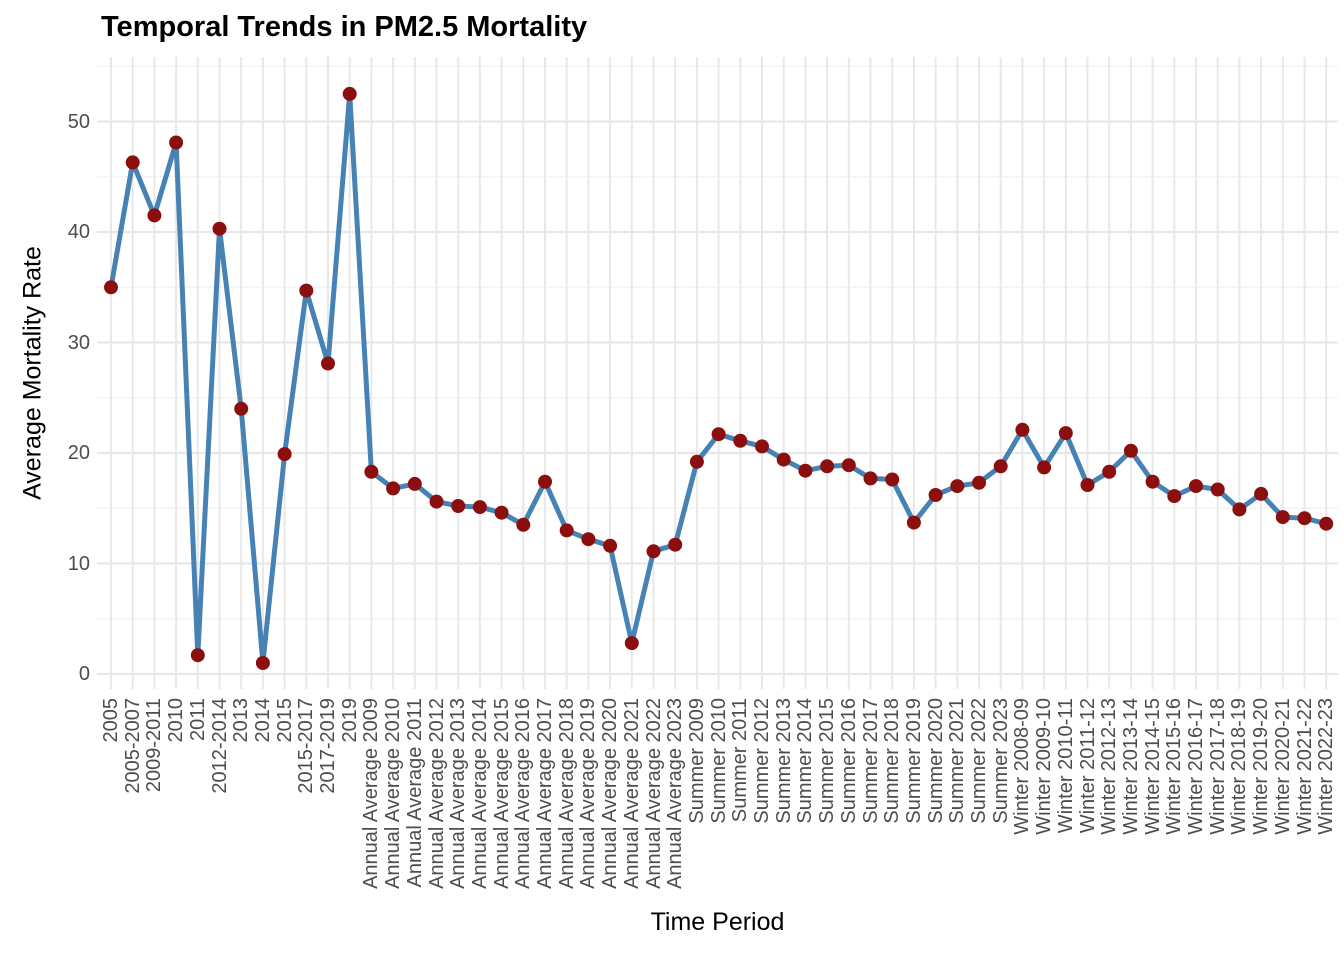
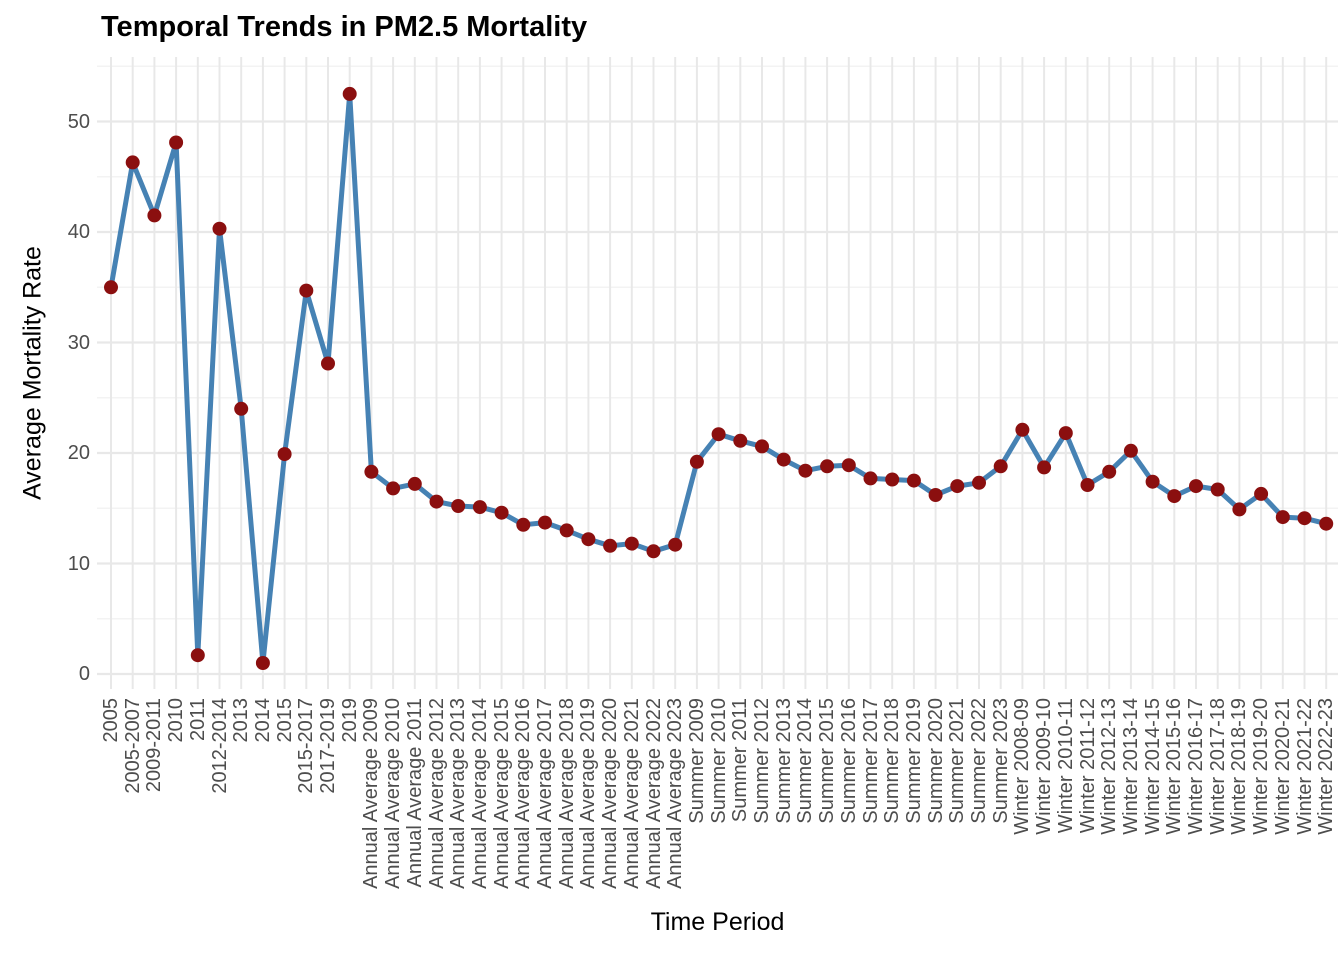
Annual Average 2017: 17.4 -> 13.7
Annual Average 2021: 2.8 -> 11.8
Summer 2019: 13.7 -> 17.5
